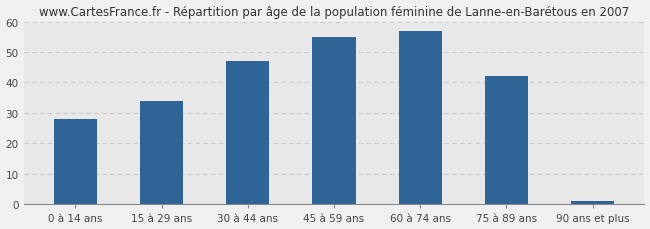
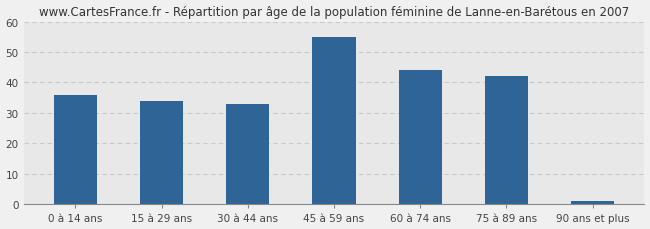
0 à 14 ans: 28 -> 36
30 à 44 ans: 47 -> 33
60 à 74 ans: 57 -> 44
